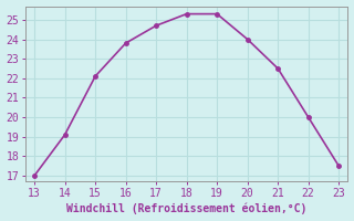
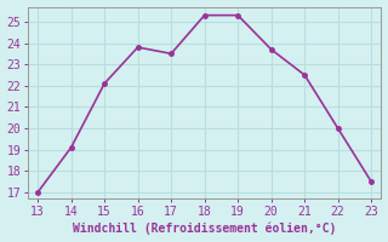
17: 24.7 -> 23.5
20: 24.0 -> 23.7
